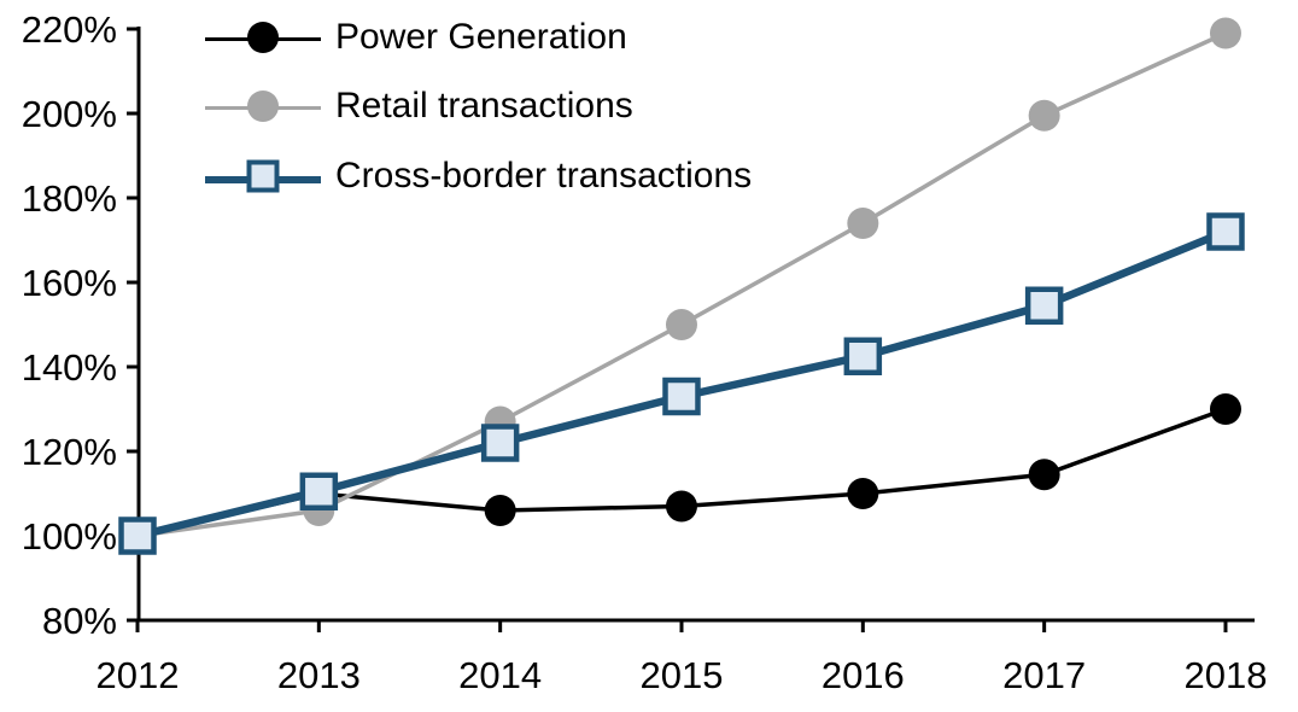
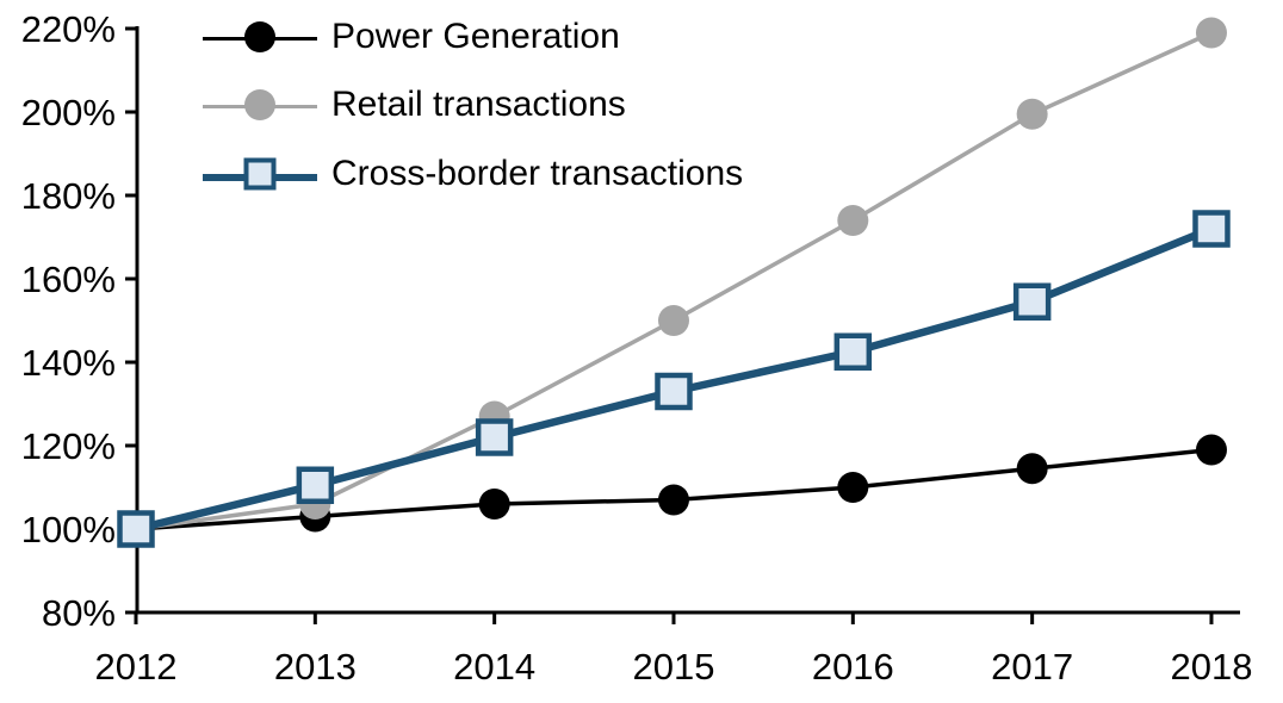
Power Generation/2013: 110% -> 103%
Power Generation/2018: 130% -> 119%
